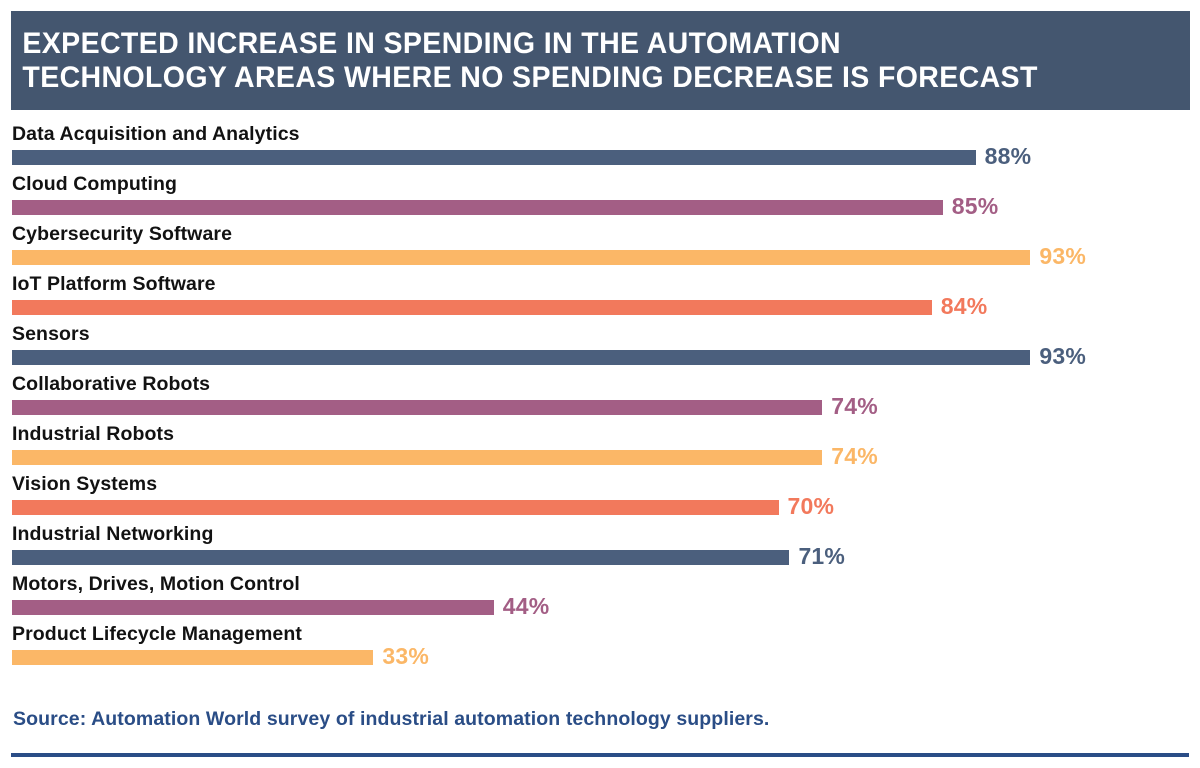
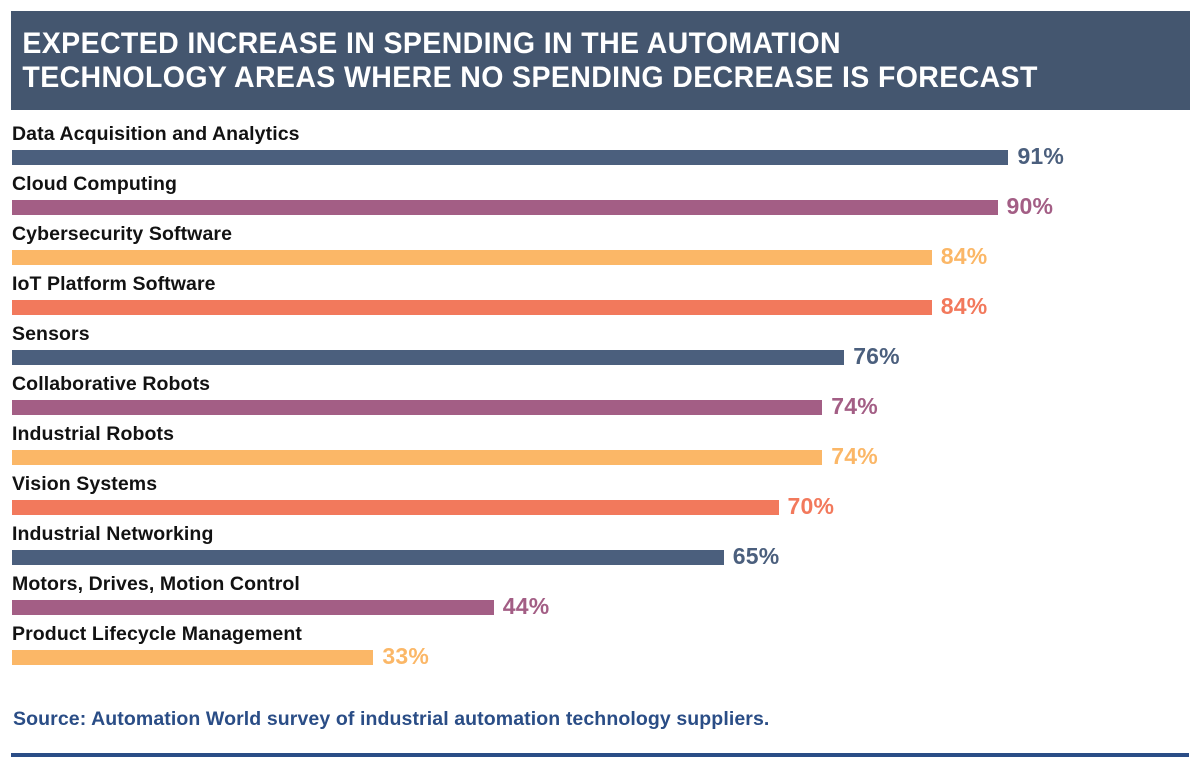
Data Acquisition and Analytics: 88% -> 91%
Cloud Computing: 85% -> 90%
Cybersecurity Software: 93% -> 84%
Sensors: 93% -> 76%
Industrial Networking: 71% -> 65%
